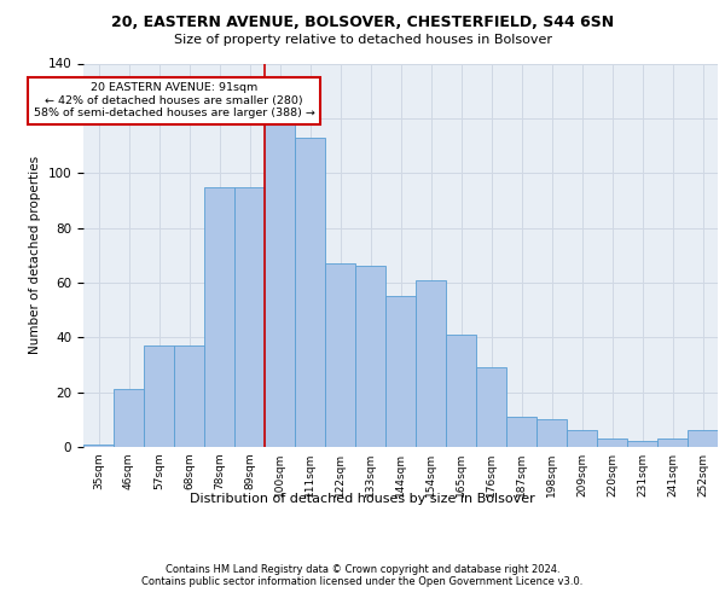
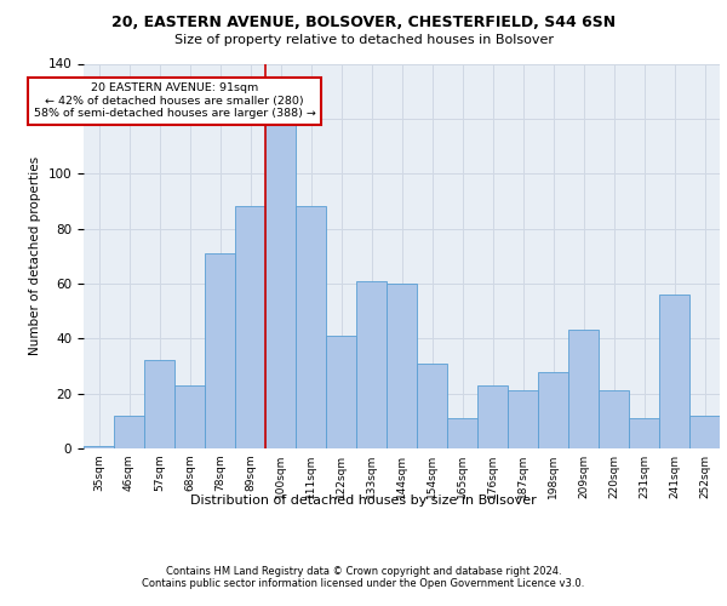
46sqm: 21 -> 12
57sqm: 37 -> 32
68sqm: 37 -> 23
78sqm: 95 -> 71
89sqm: 95 -> 88
111sqm: 113 -> 88
122sqm: 67 -> 41
133sqm: 66 -> 61
144sqm: 55 -> 60
154sqm: 61 -> 31
165sqm: 41 -> 11
176sqm: 29 -> 23
187sqm: 11 -> 21
198sqm: 10 -> 28
209sqm: 6 -> 43
220sqm: 3 -> 21
231sqm: 2 -> 11
241sqm: 3 -> 56
252sqm: 6 -> 12
